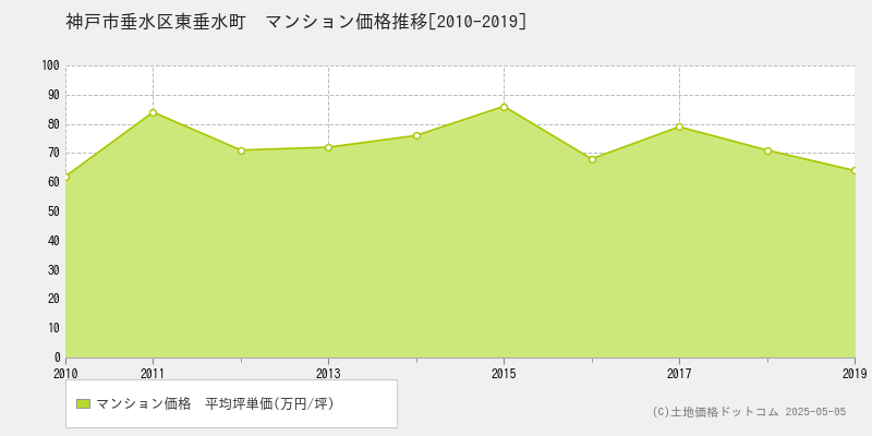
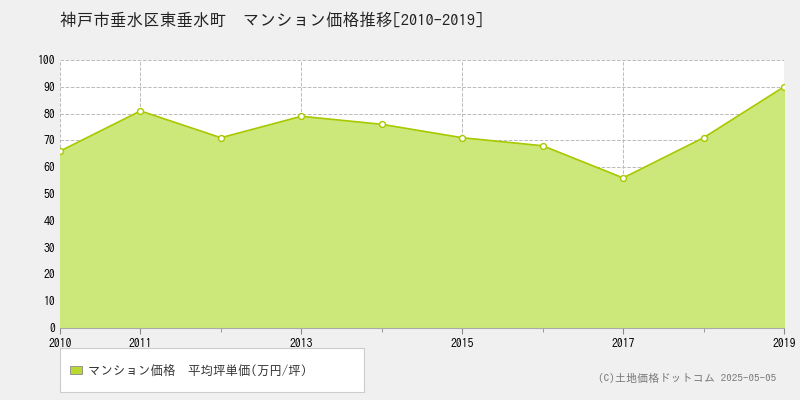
2010: 62 -> 66
2011: 84 -> 81
2013: 72 -> 79
2015: 86 -> 71
2017: 79 -> 56
2019: 64 -> 90
